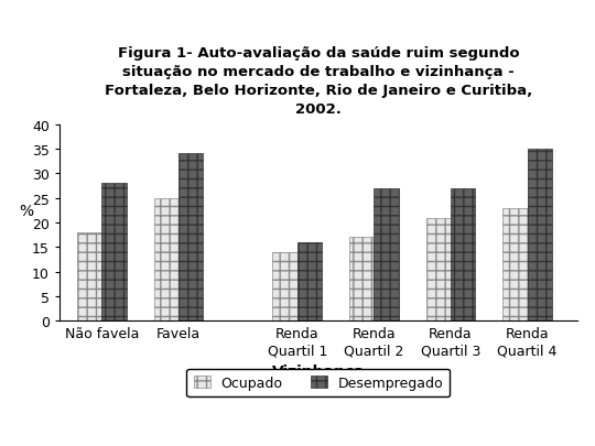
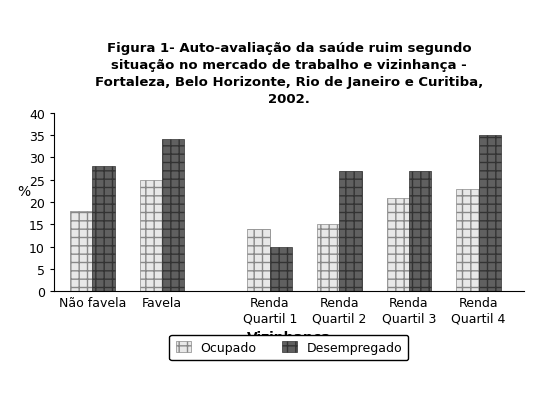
Desempregado/Renda Quartil 1: 16 -> 10
Ocupado/Renda Quartil 2: 17 -> 15
